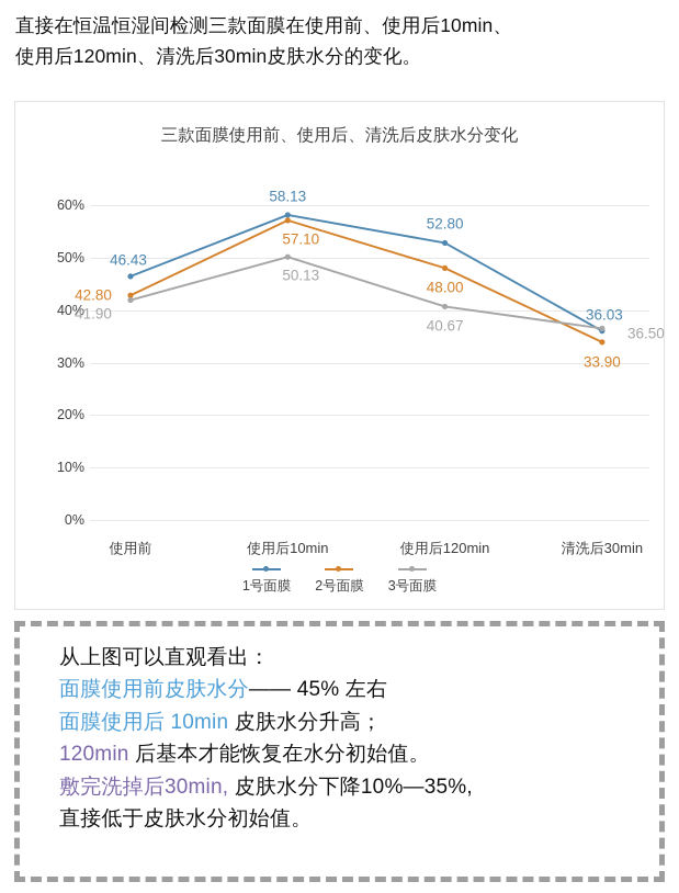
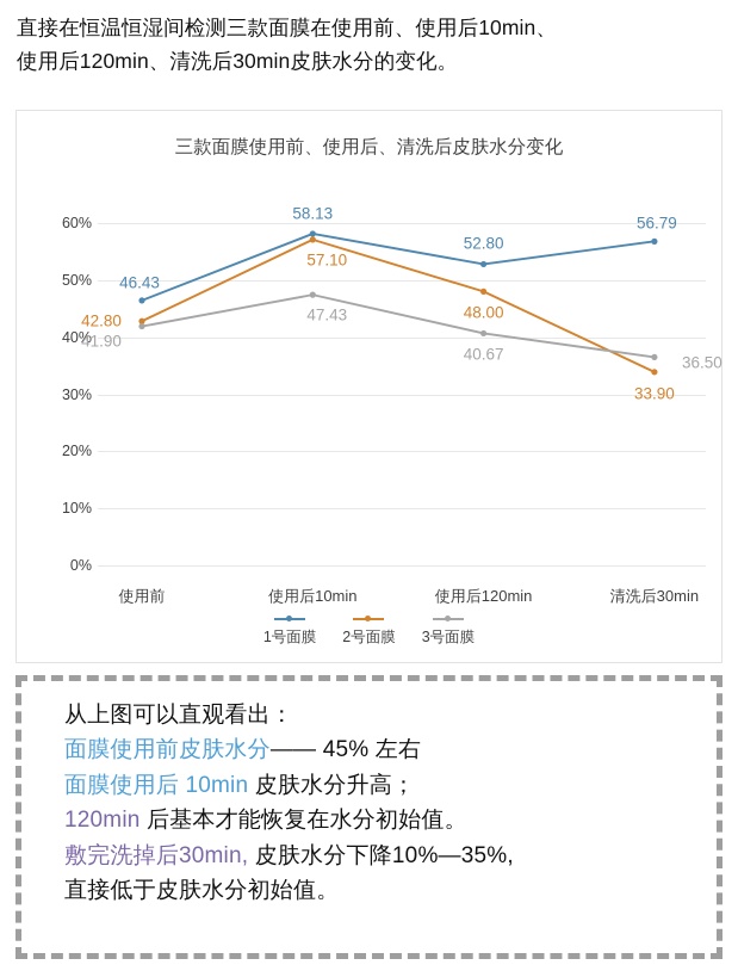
3号面膜/使用后10min: 50.13 -> 47.43
1号面膜/清洗后30min: 36.03 -> 56.79
